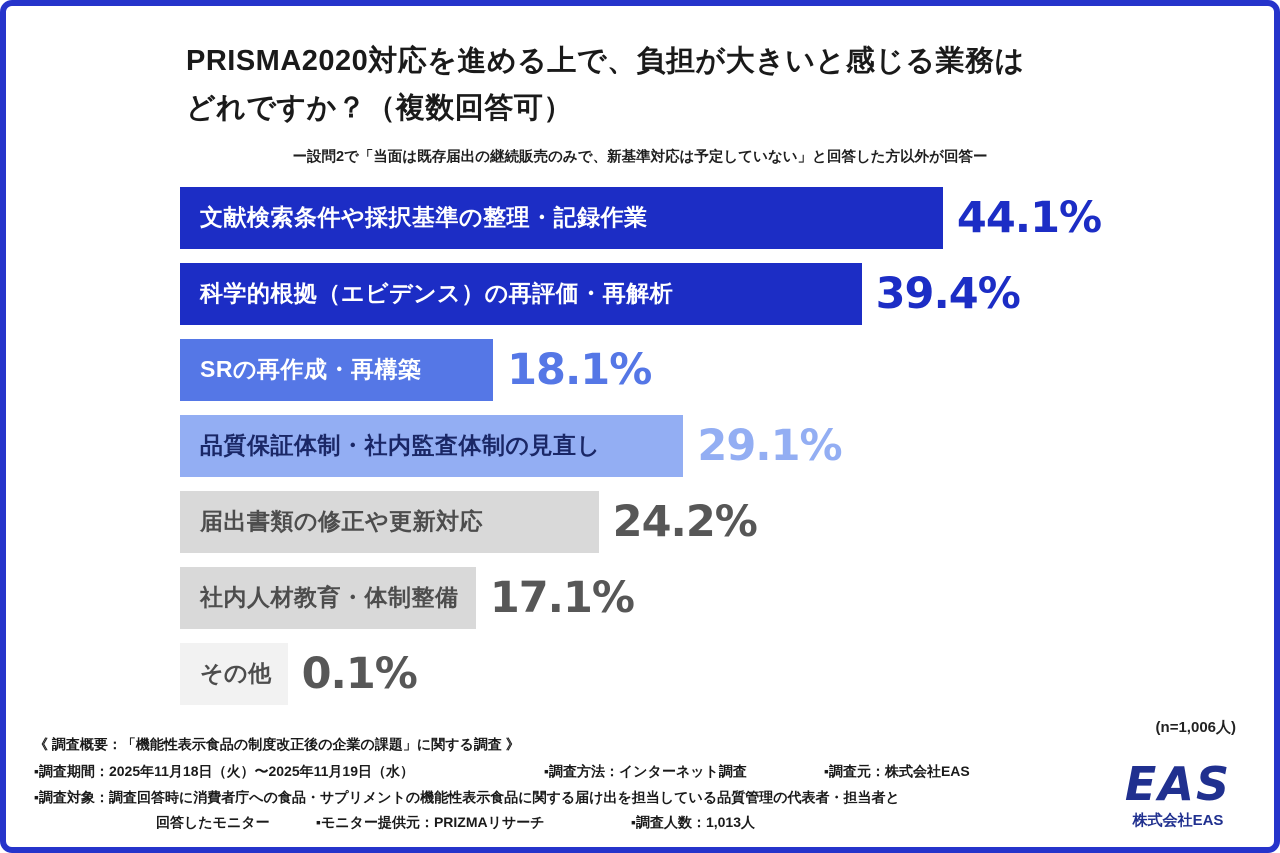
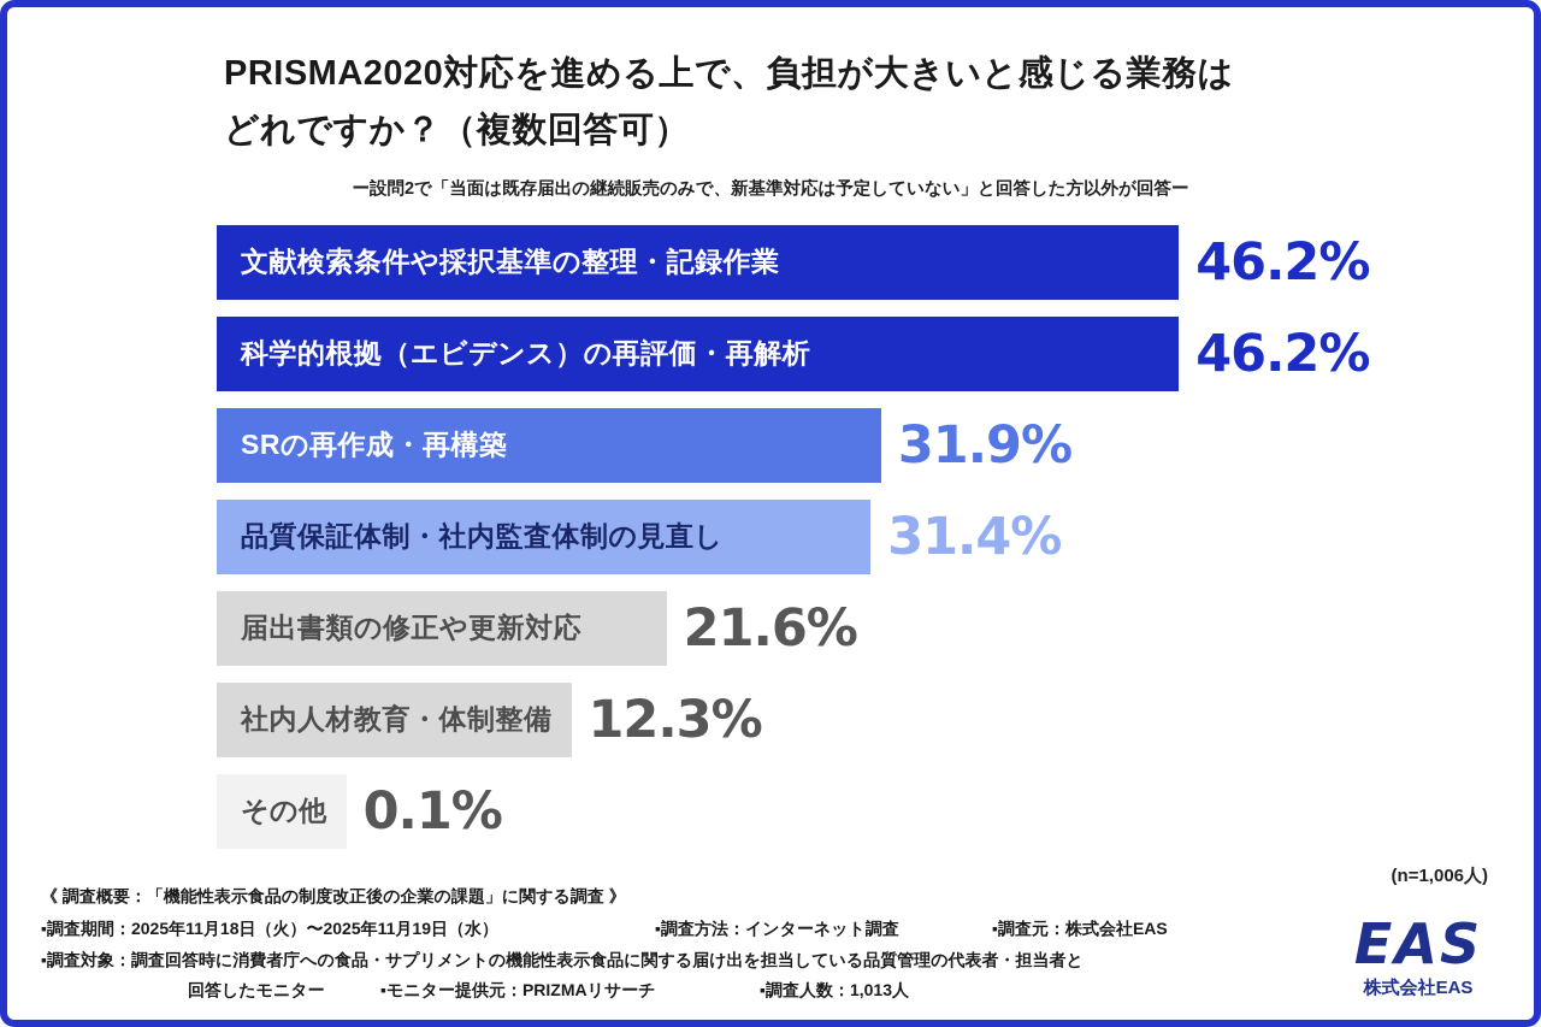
文献検索条件や採択基準の整理・記録作業: 44.1% -> 46.2%
科学的根拠（エビデンス）の再評価・再解析: 39.4% -> 46.2%
SRの再作成・再構築: 18.1% -> 31.9%
品質保証体制・社内監査体制の見直し: 29.1% -> 31.4%
届出書類の修正や更新対応: 24.2% -> 21.6%
社内人材教育・体制整備: 17.1% -> 12.3%
